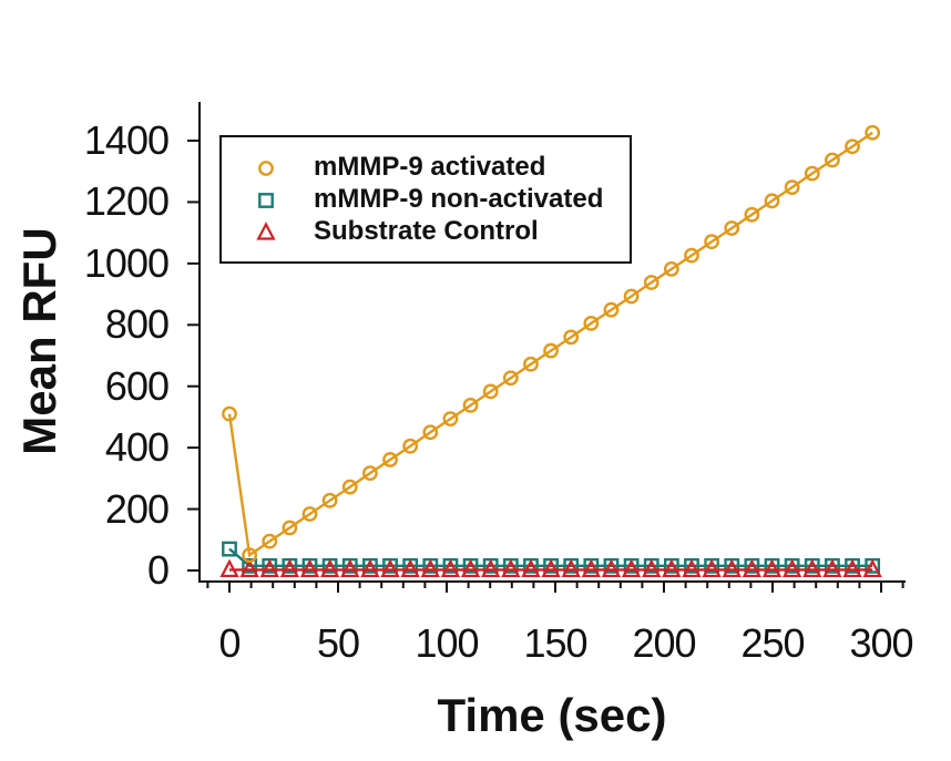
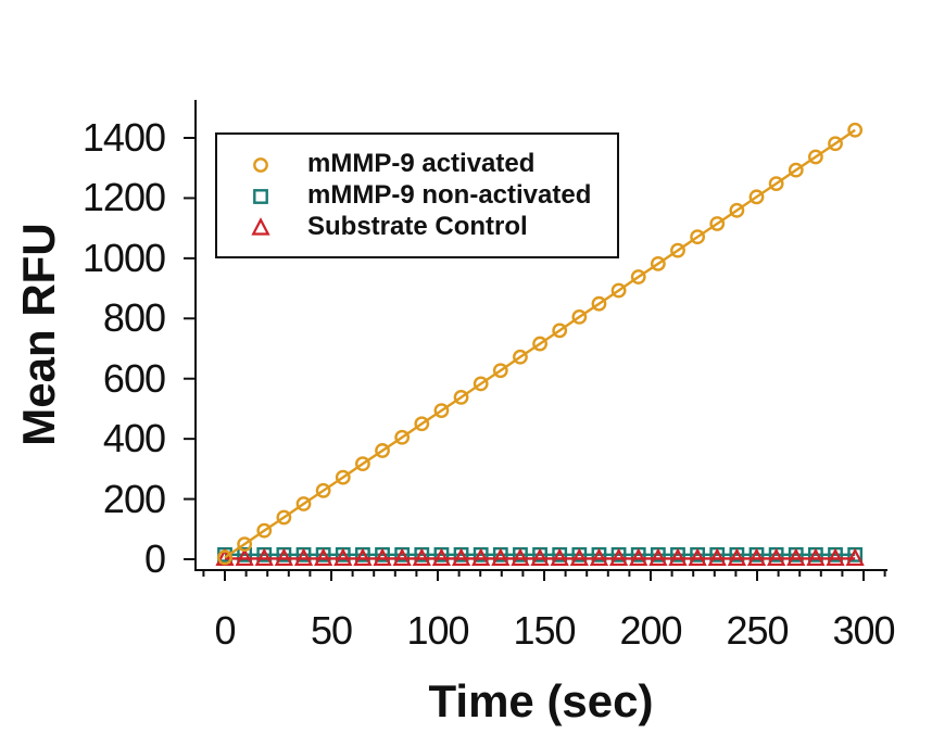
mMMP-9 activated/0: 510 -> 10
mMMP-9 non-activated/0: 70 -> 20
